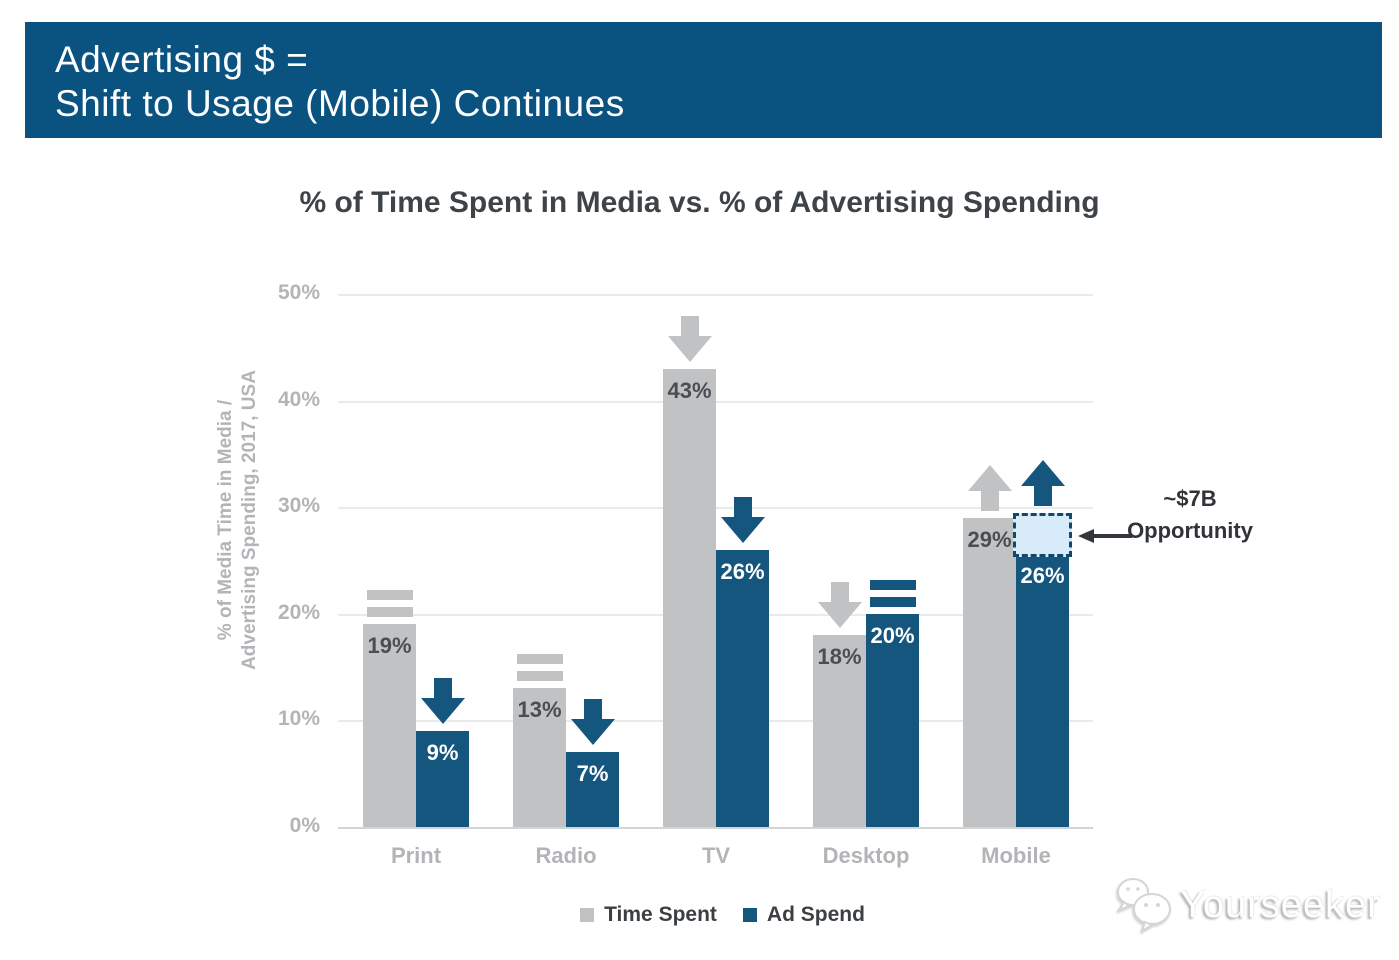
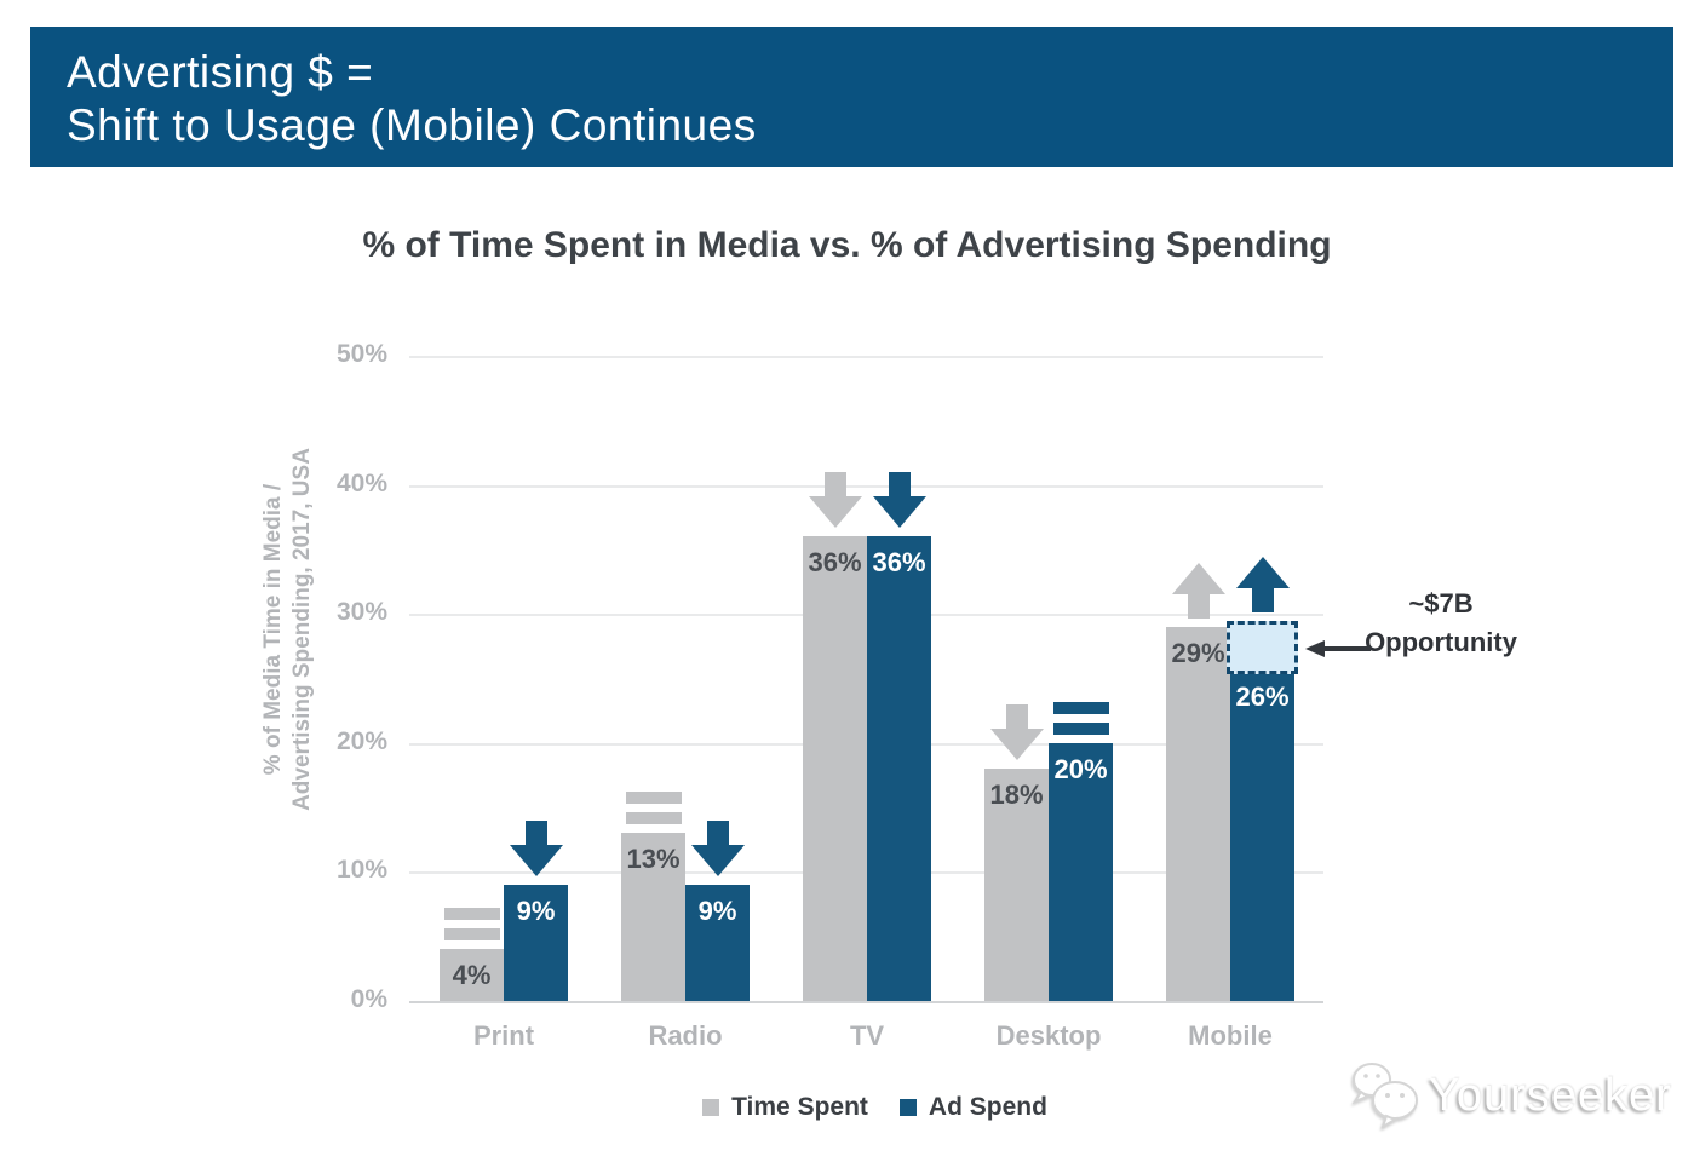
Time Spent/Print: 19% -> 4%
Ad Spend/Radio: 7% -> 9%
Time Spent/TV: 43% -> 36%
Ad Spend/TV: 26% -> 36%
